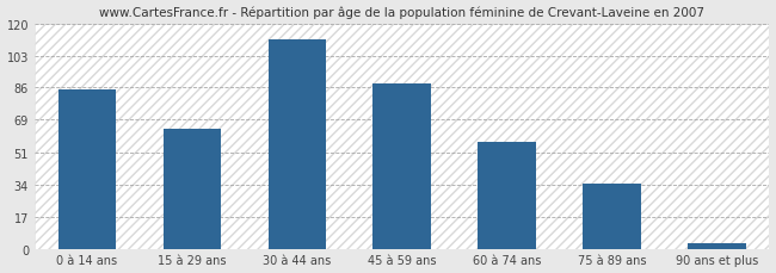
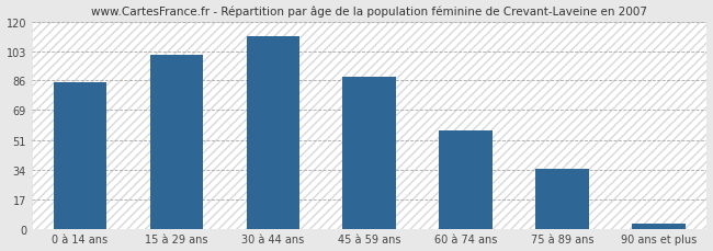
15 à 29 ans: 64 -> 101
